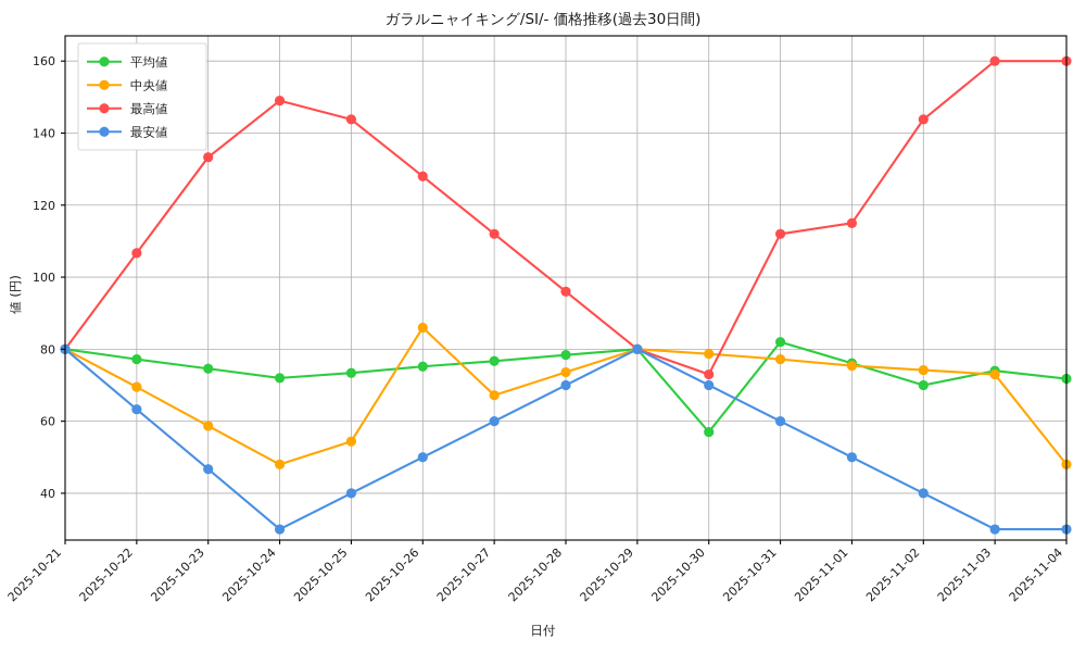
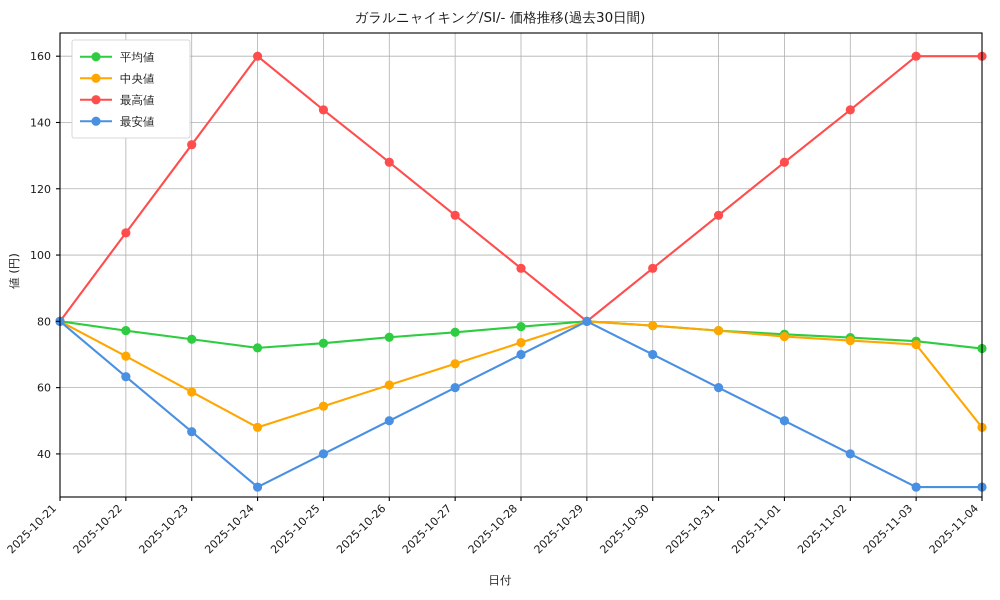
最高値/2025-10-24: 149 -> 160
中央値/2025-10-26: 86 -> 61
平均値/2025-10-30: 57 -> 79
最高値/2025-10-30: 73 -> 96
平均値/2025-10-31: 82 -> 77
最高値/2025-11-01: 115 -> 128
平均値/2025-11-02: 70 -> 75
